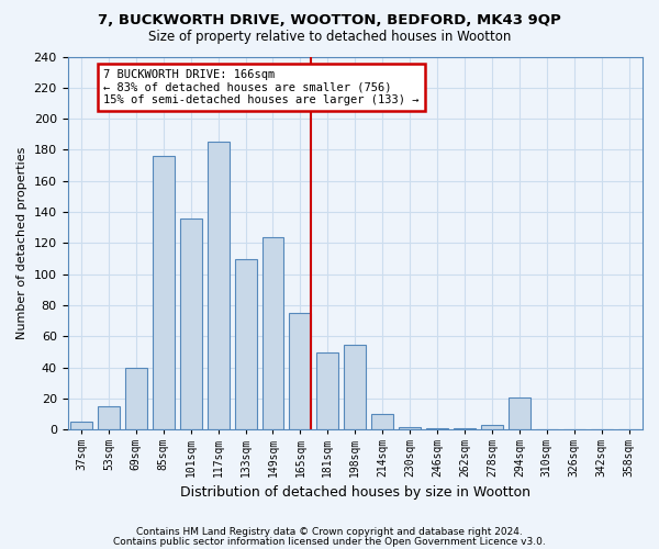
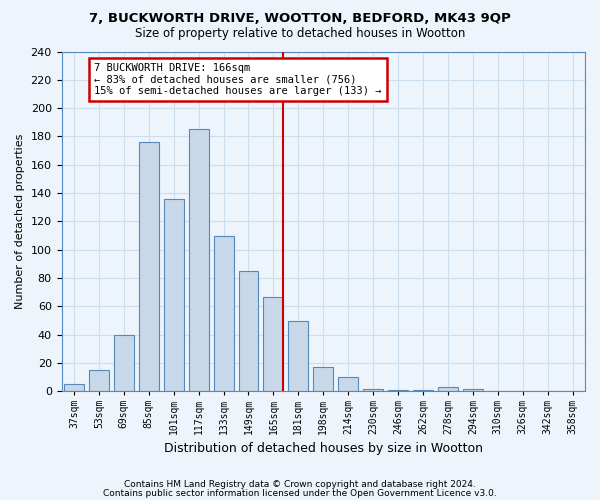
149sqm: 124 -> 85
165sqm: 75 -> 67
198sqm: 55 -> 17
294sqm: 21 -> 2
